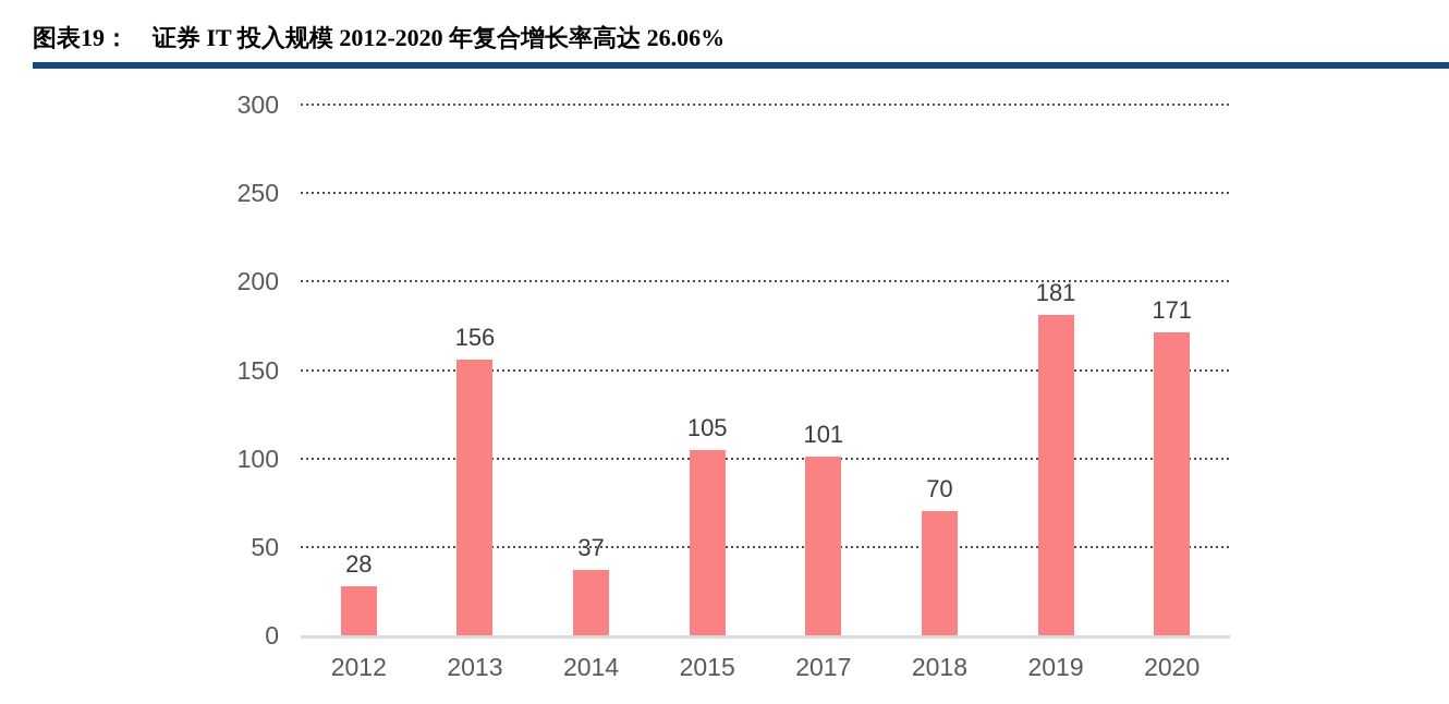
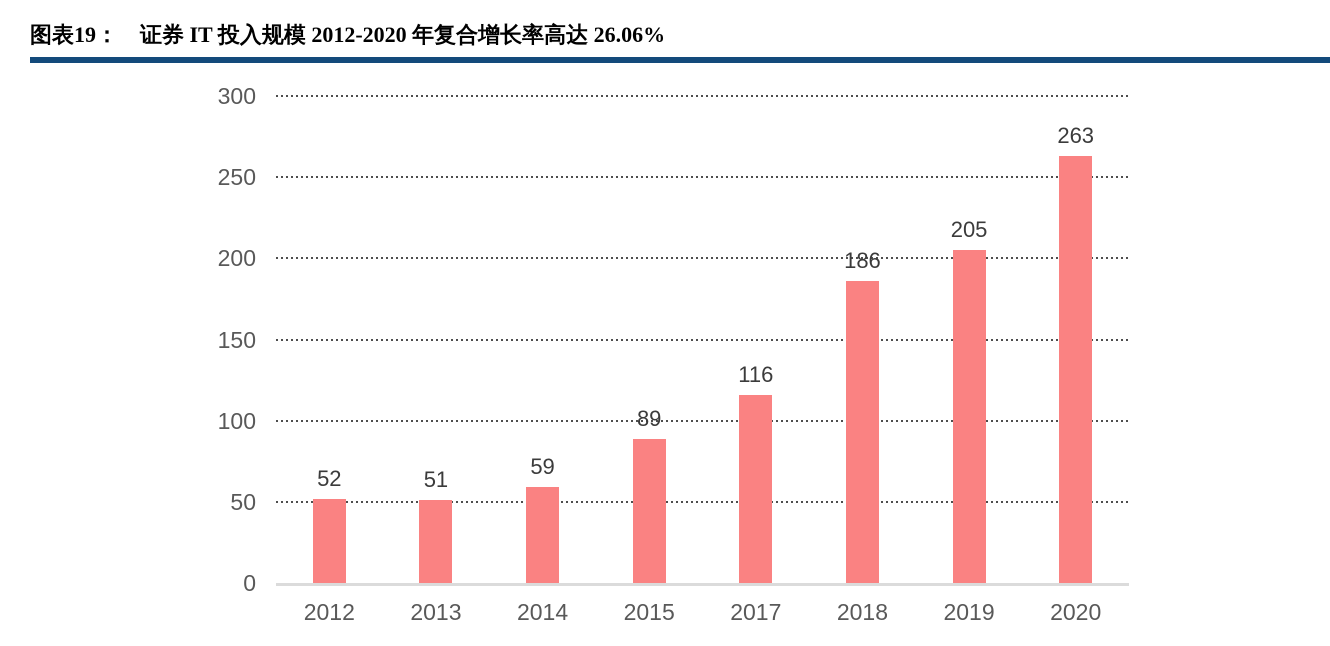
2012: 28 -> 52
2013: 156 -> 51
2014: 37 -> 59
2015: 105 -> 89
2017: 101 -> 116
2018: 70 -> 186
2019: 181 -> 205
2020: 171 -> 263
